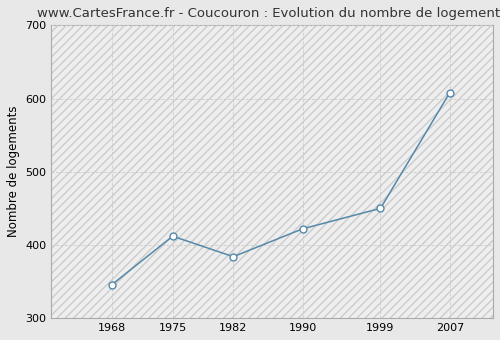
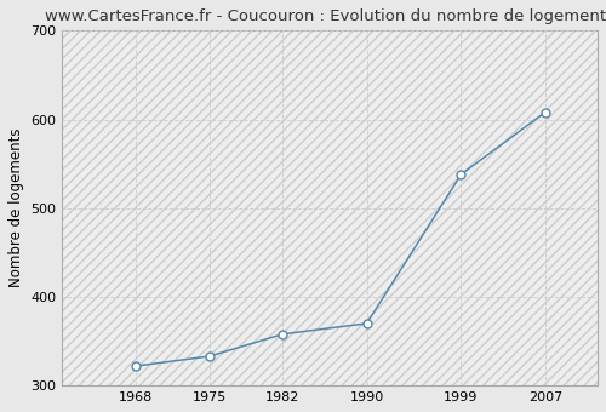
1968: 346 -> 322
1975: 412 -> 333
1982: 384 -> 358
1990: 422 -> 370
1999: 450 -> 538
